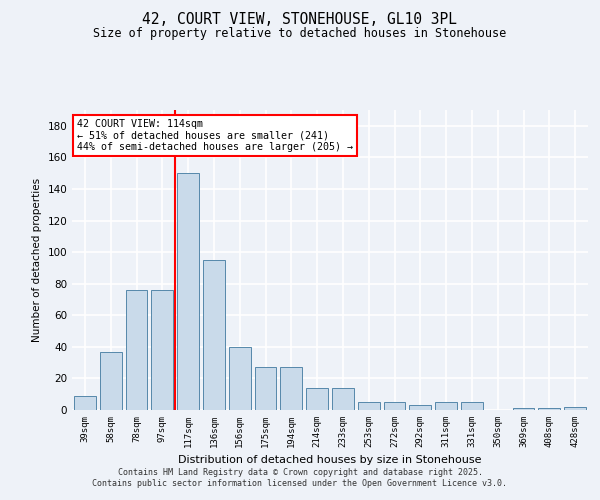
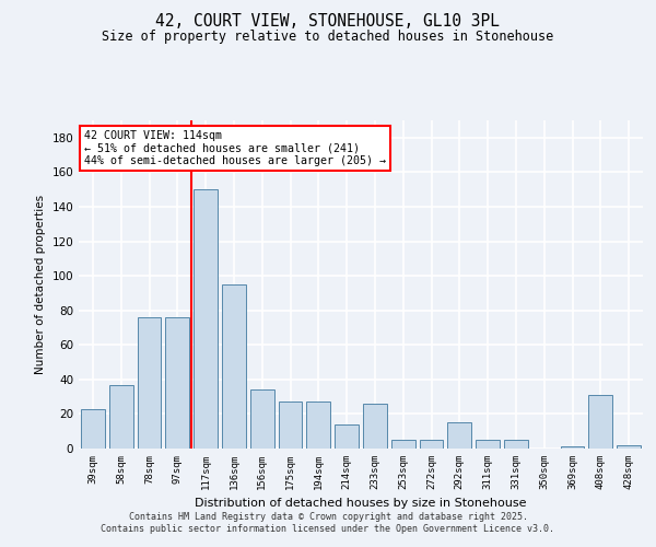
39sqm: 9 -> 23
156sqm: 40 -> 34
233sqm: 14 -> 26
292sqm: 3 -> 15
408sqm: 1 -> 31
